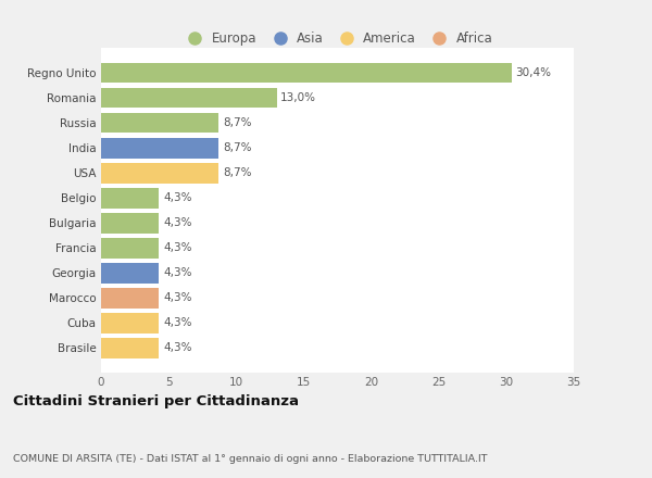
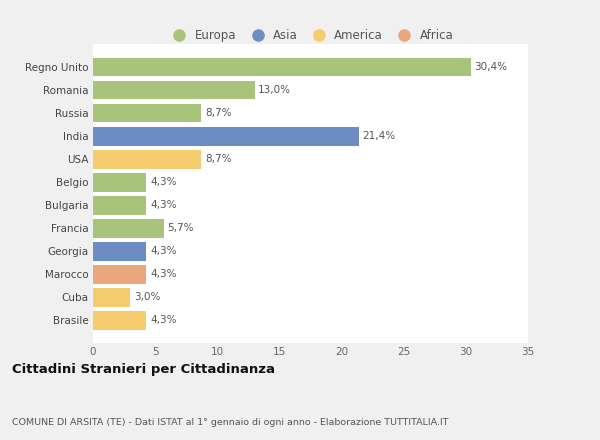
India: 8,7% -> 21,4%
Francia: 4,3% -> 5,7%
Cuba: 4,3% -> 3,0%
